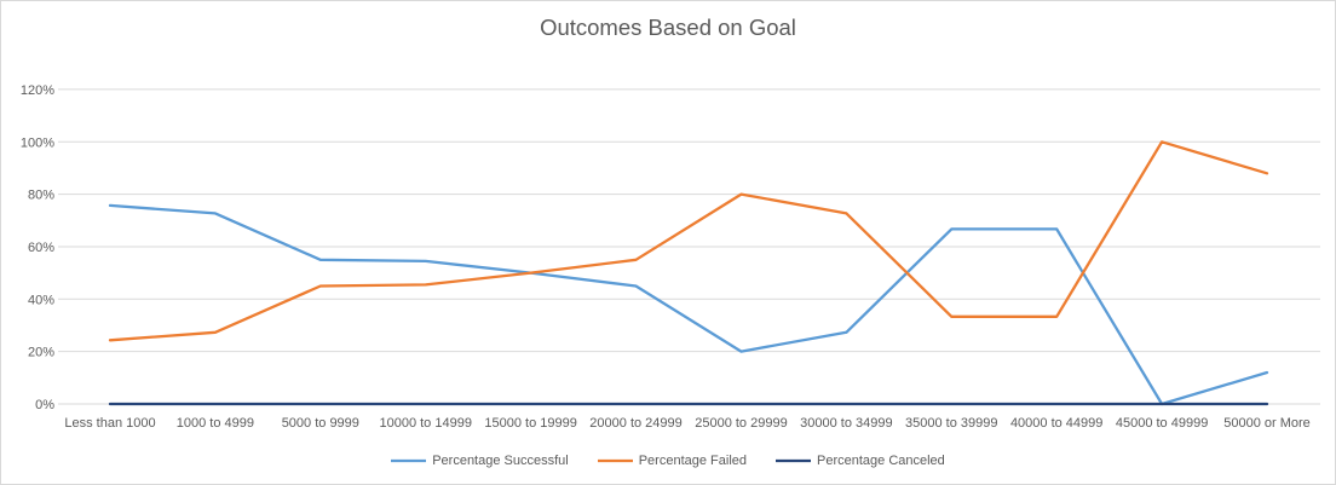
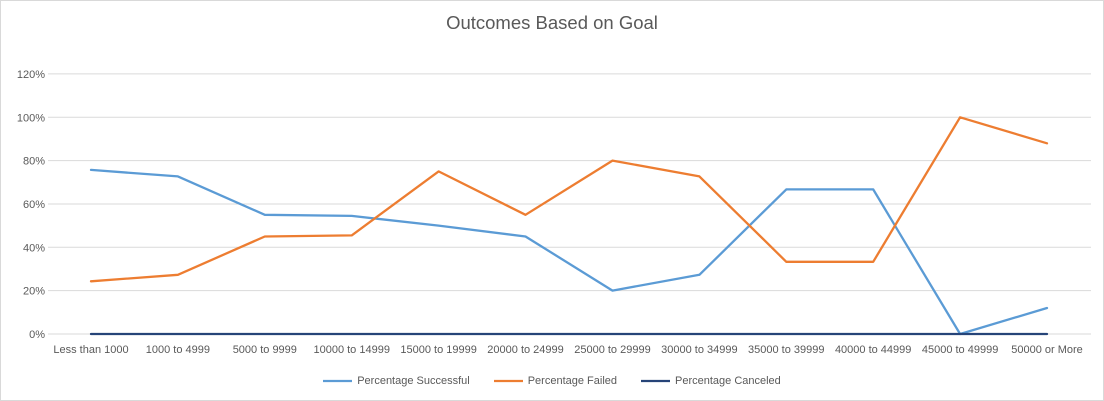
Percentage Failed/15000 to 19999: 50% -> 75%
